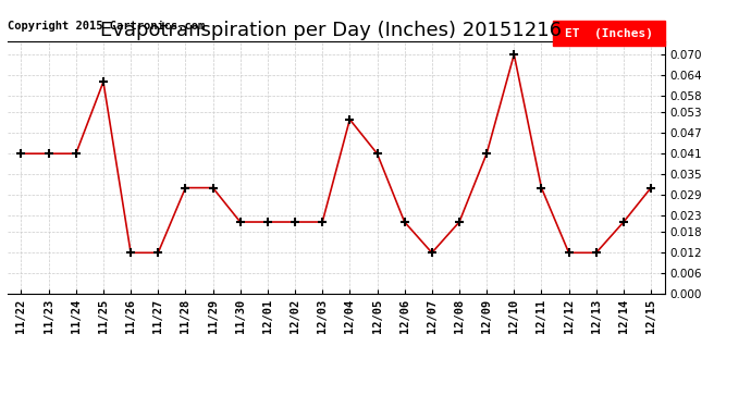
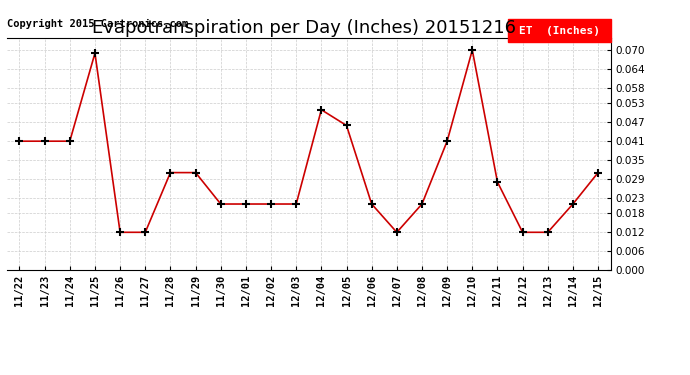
11/25: 0.062 -> 0.069
12/05: 0.041 -> 0.046
12/11: 0.031 -> 0.028
